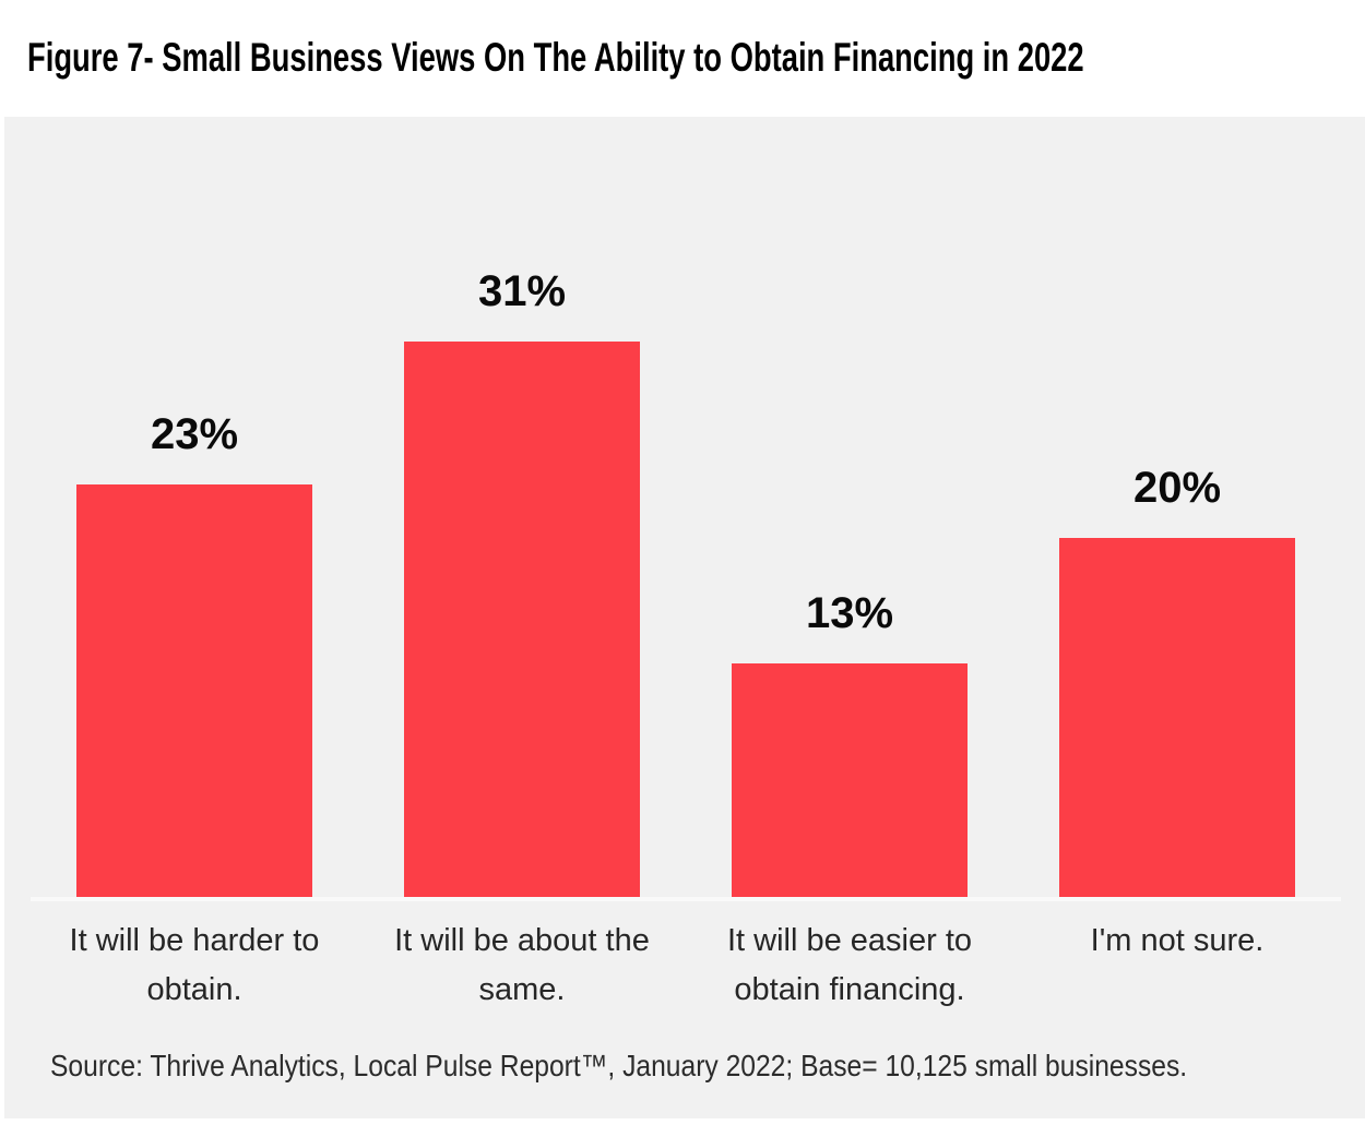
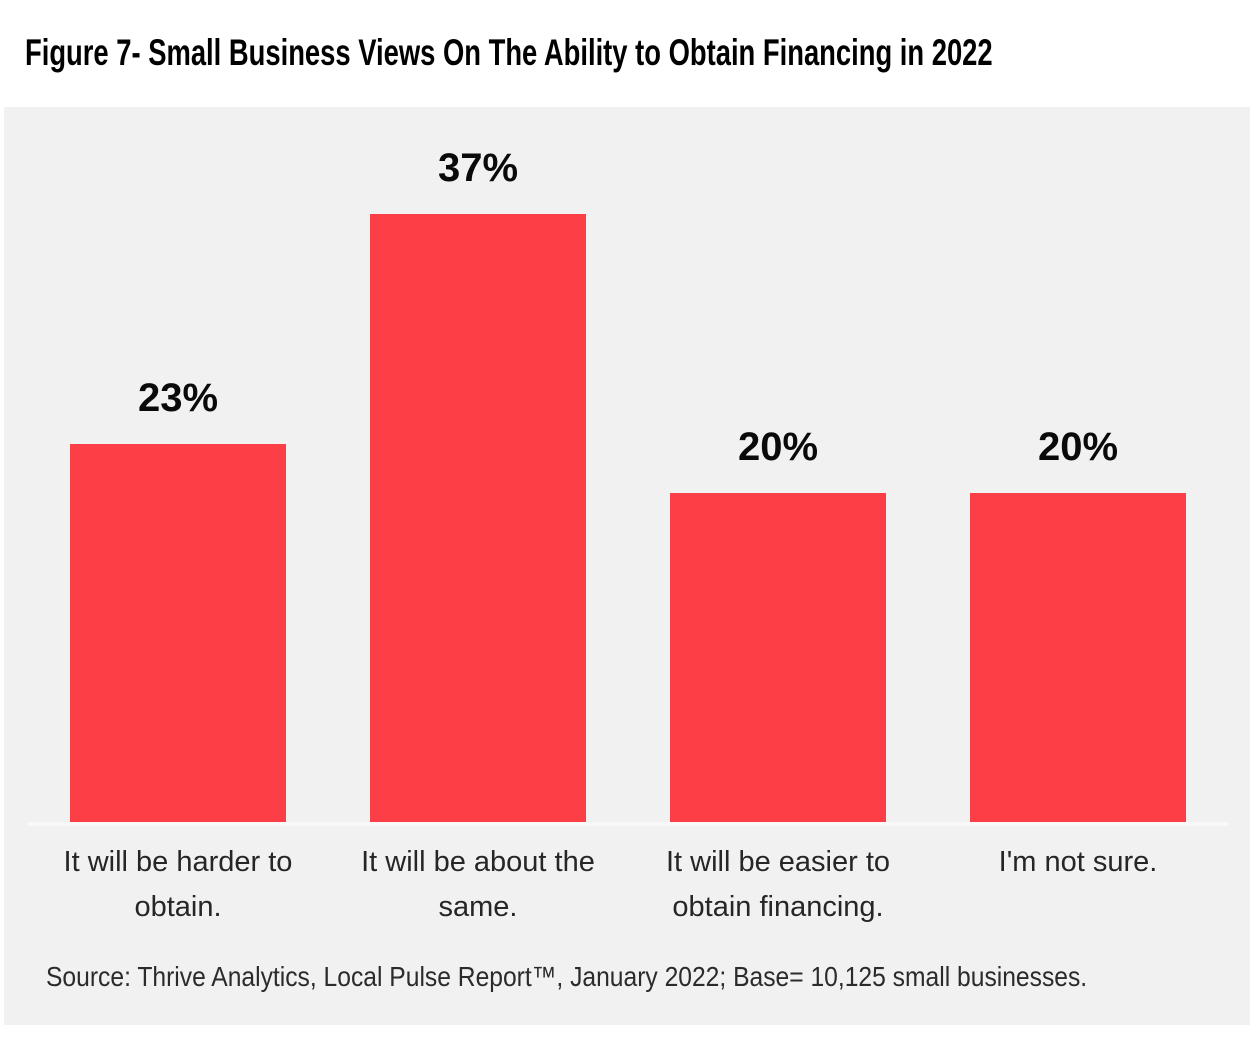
It will be about the same.: 31% -> 37%
It will be easier to obtain financing.: 13% -> 20%
